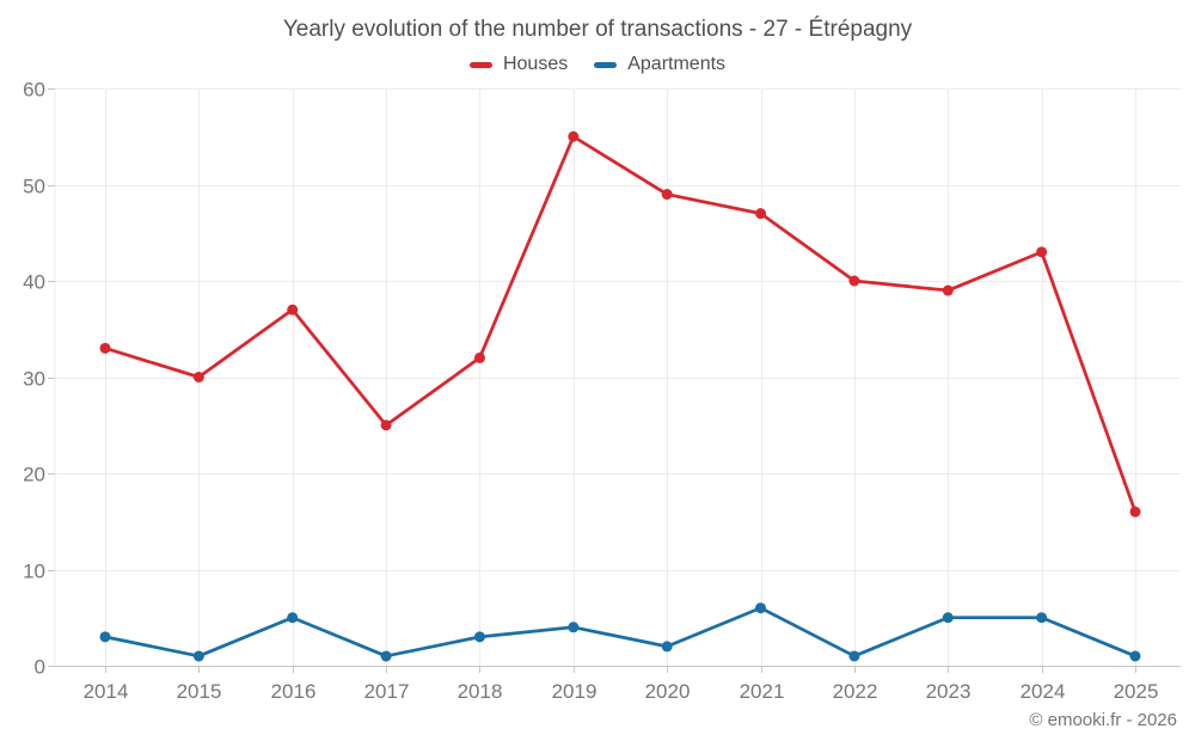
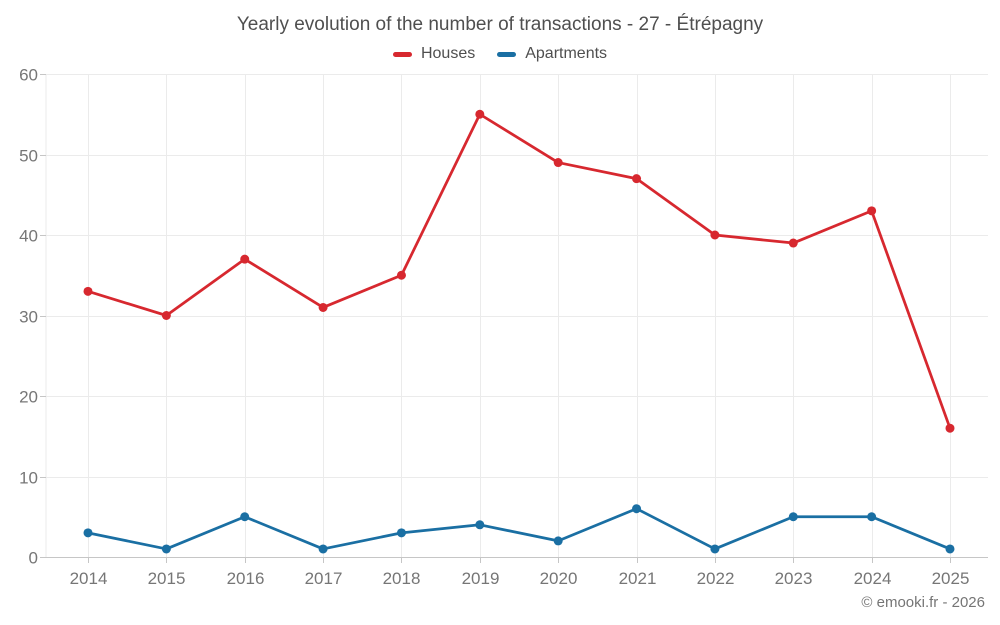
Houses/2017: 25 -> 31
Houses/2018: 32 -> 35
